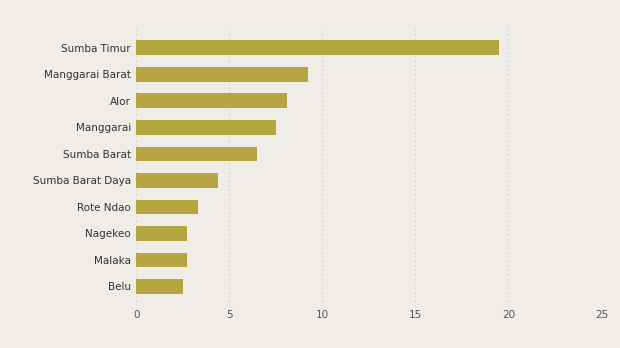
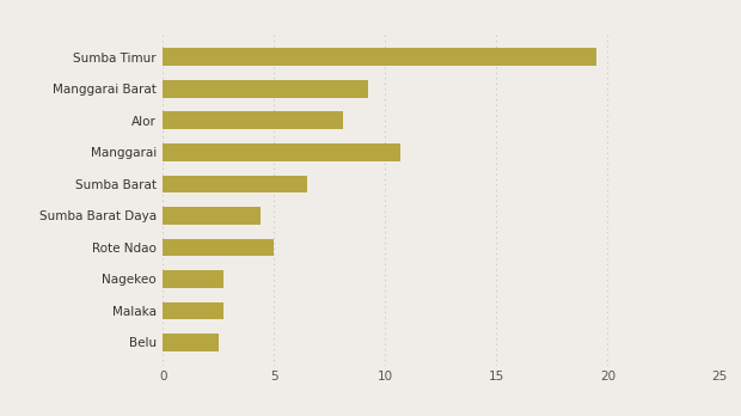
Manggarai: 7.5 -> 10.7
Rote Ndao: 3.3 -> 5.0
